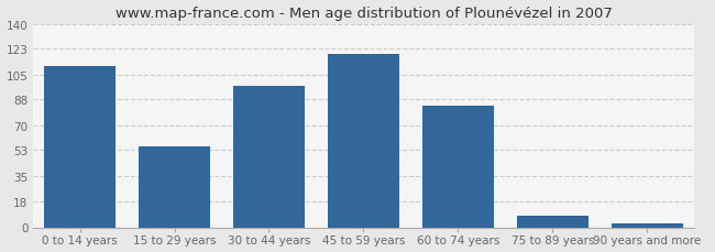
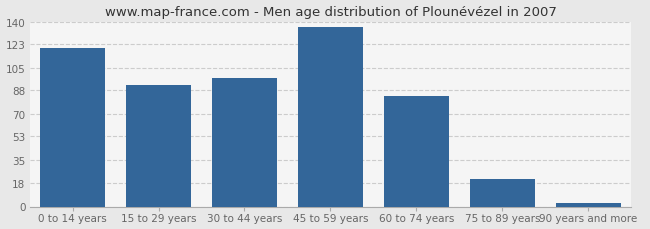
0 to 14 years: 111 -> 120
15 to 29 years: 56 -> 92
45 to 59 years: 119 -> 136
75 to 89 years: 8 -> 21
